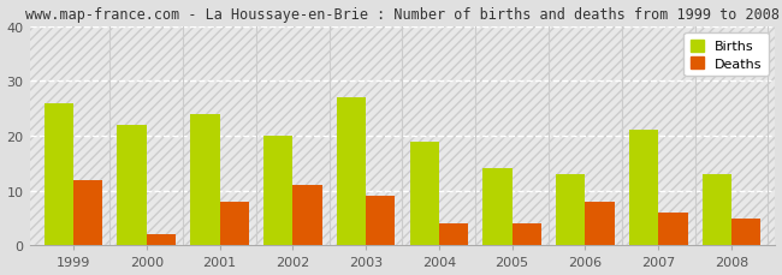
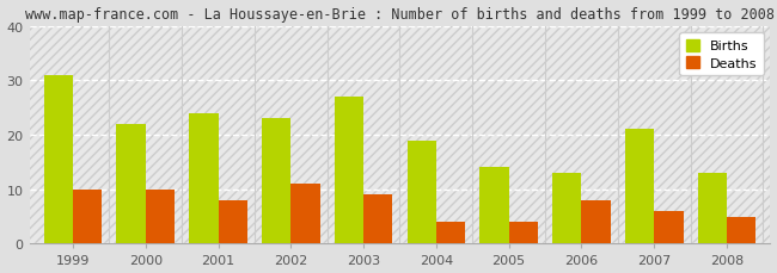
Births/1999: 26 -> 31
Deaths/1999: 12 -> 10
Deaths/2000: 2 -> 10
Births/2002: 20 -> 23
